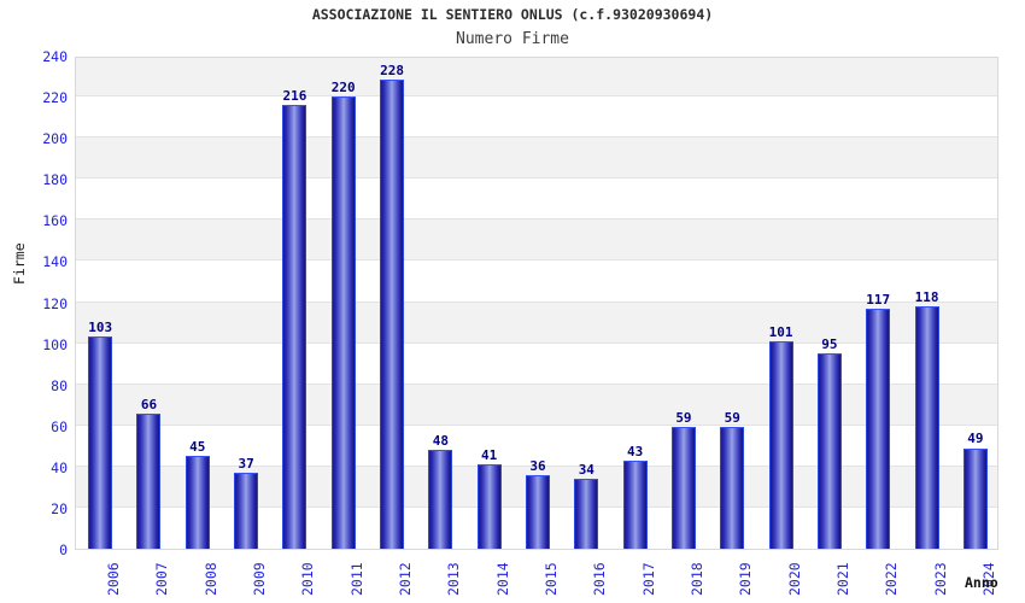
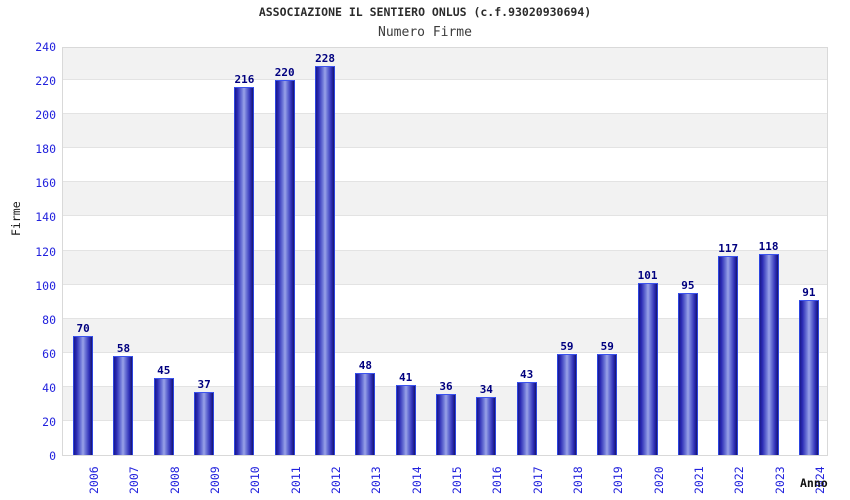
2006: 103 -> 70
2007: 66 -> 58
2024: 49 -> 91
